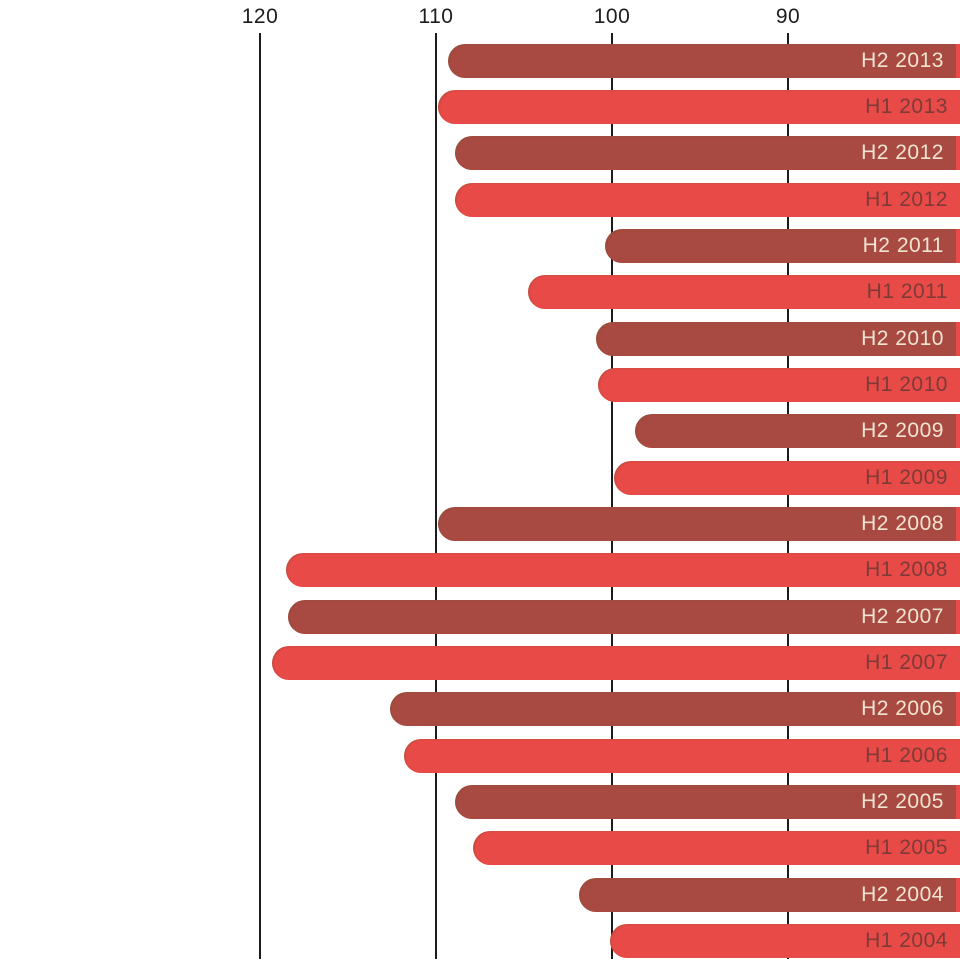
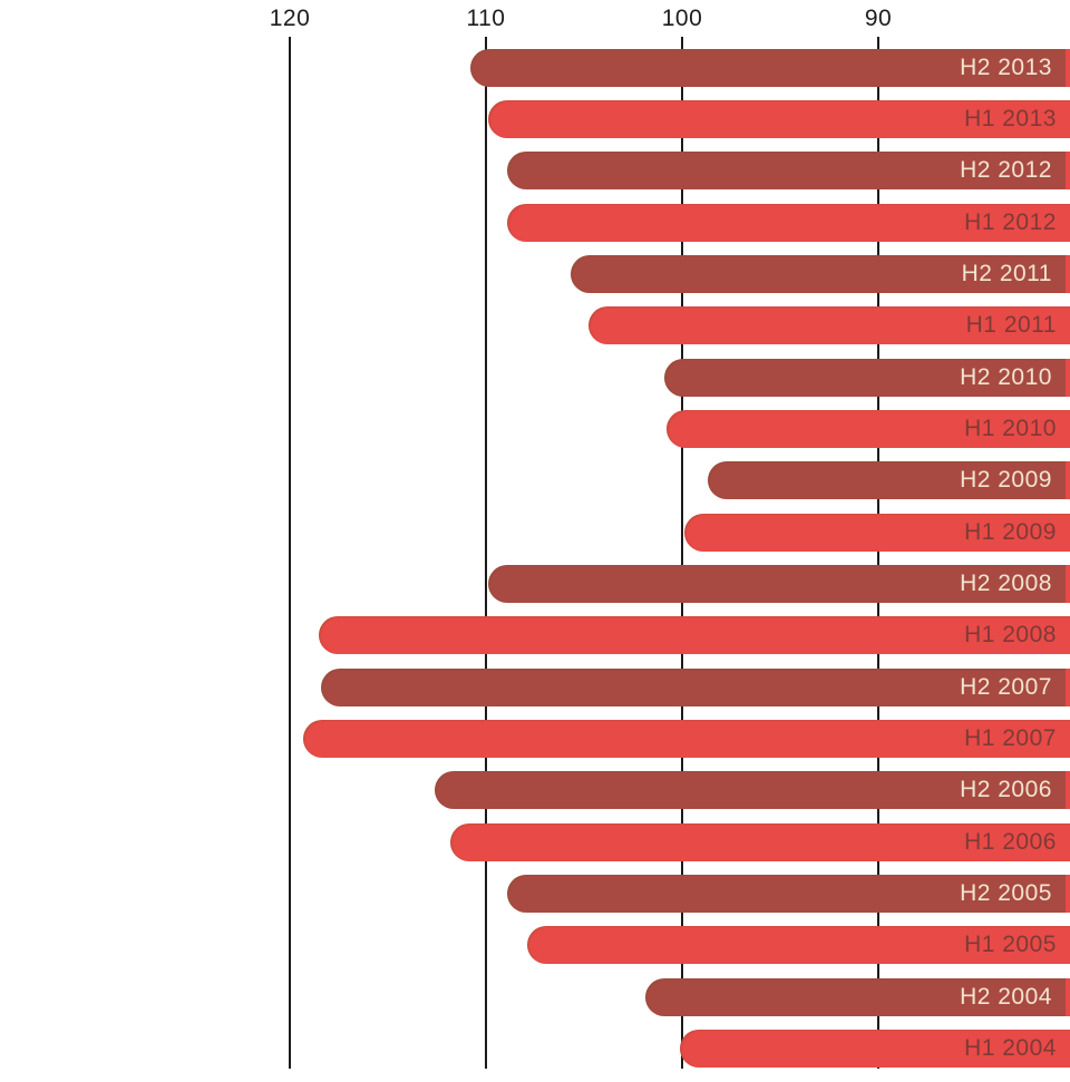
H2 2013: 109.3 -> 110.8
H2 2011: 100.4 -> 105.7
